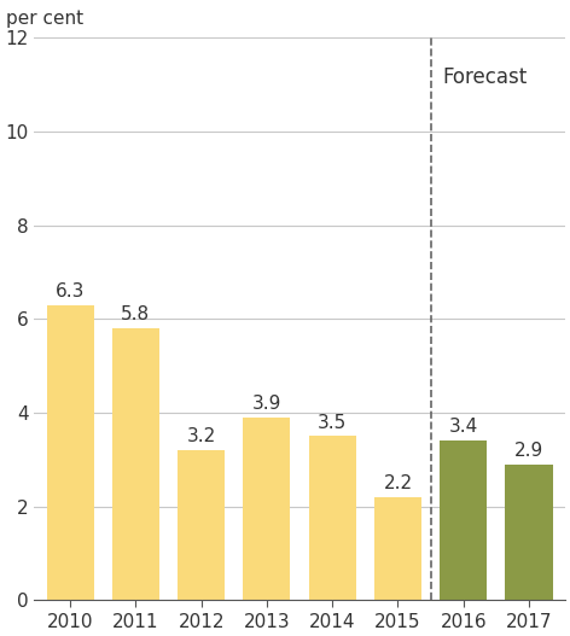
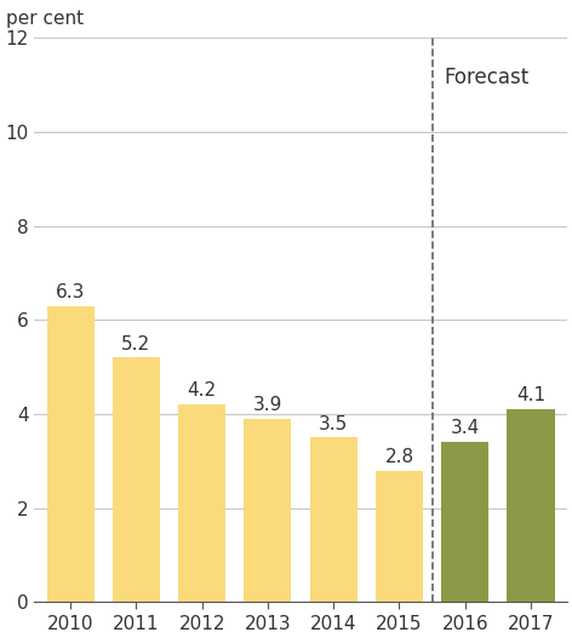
2011: 5.8 -> 5.2
2012: 3.2 -> 4.2
2015: 2.2 -> 2.8
2017: 2.9 -> 4.1
